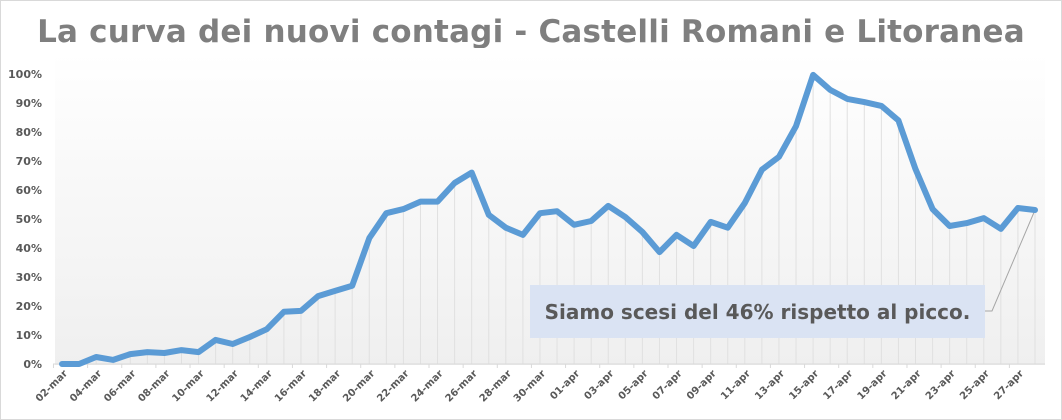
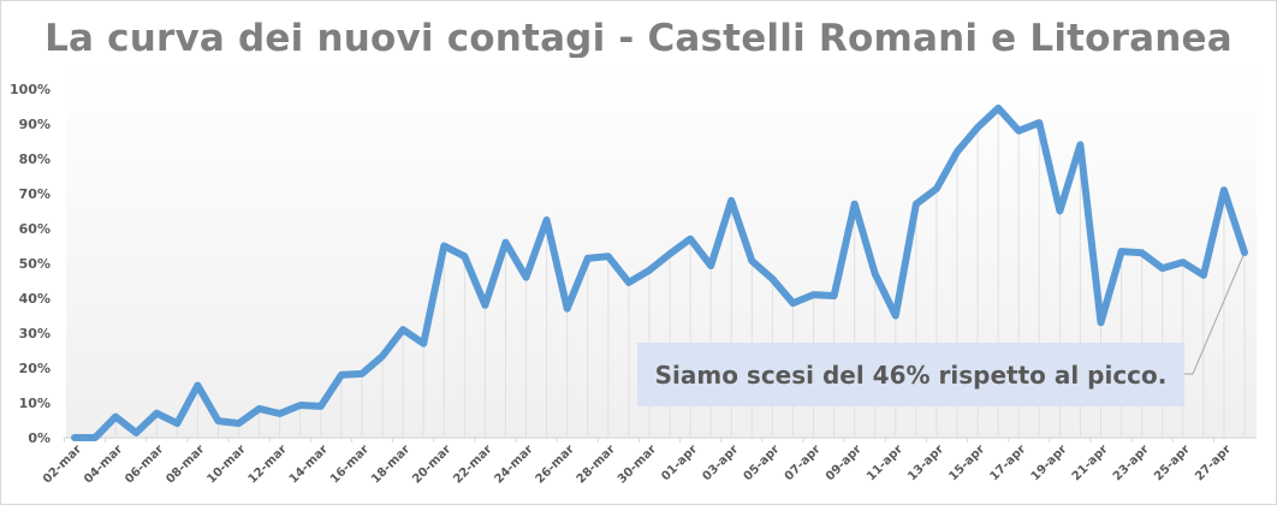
04-mar: 2% -> 6%
06-mar: 3% -> 7%
08-mar: 4% -> 15%
14-mar: 12% -> 9%
18-mar: 25% -> 31%
20-mar: 43% -> 55%
22-mar: 53% -> 38%
24-mar: 56% -> 46%
26-mar: 66% -> 37%
28-mar: 47% -> 52%
30-mar: 52% -> 48%
01-apr: 48% -> 57%
03-apr: 54% -> 68%
07-apr: 44% -> 41%
09-apr: 49% -> 67%
11-apr: 56% -> 35%
15-apr: 100% -> 89%
17-apr: 91% -> 88%
19-apr: 89% -> 65%
21-apr: 67% -> 33%
23-apr: 48% -> 53%
27-apr: 54% -> 71%
